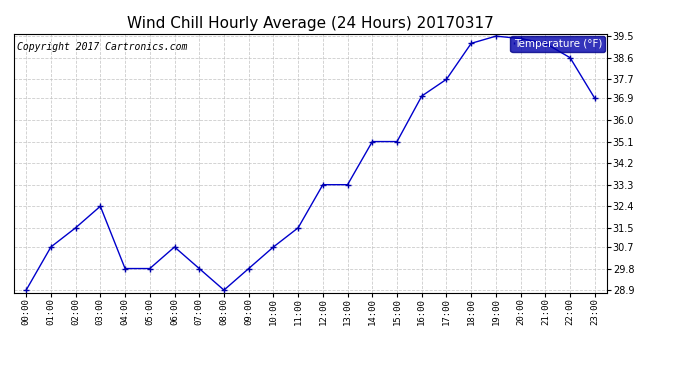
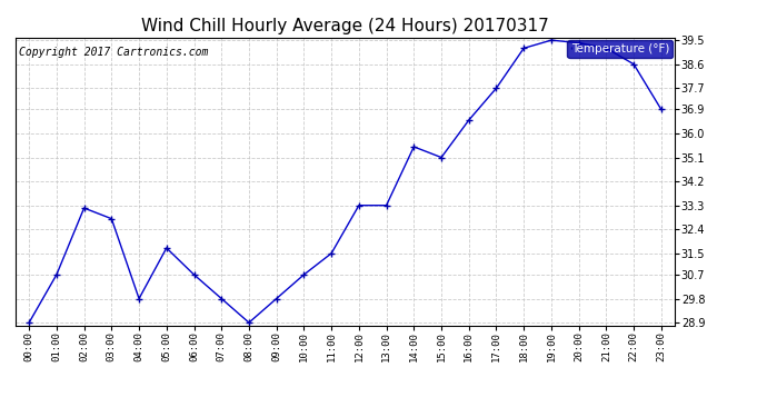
02:00: 31.5 -> 33.2
03:00: 32.4 -> 32.8
05:00: 29.8 -> 31.7
14:00: 35.1 -> 35.5
16:00: 37.0 -> 36.5
